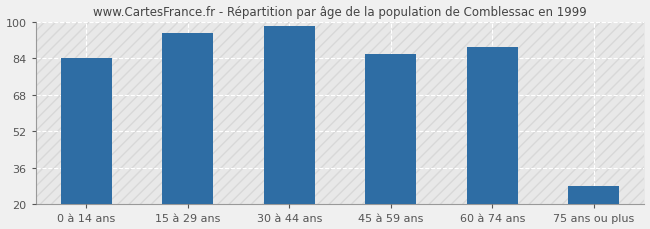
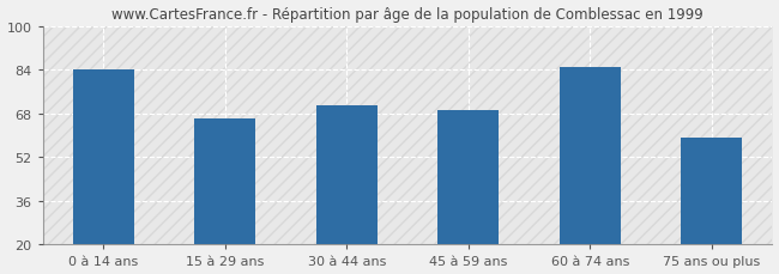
15 à 29 ans: 95 -> 66
30 à 44 ans: 98 -> 71
45 à 59 ans: 86 -> 69
60 à 74 ans: 89 -> 85
75 ans ou plus: 28 -> 59
